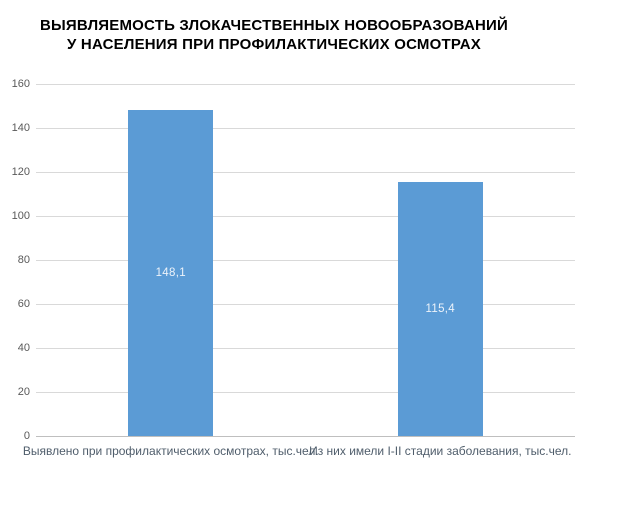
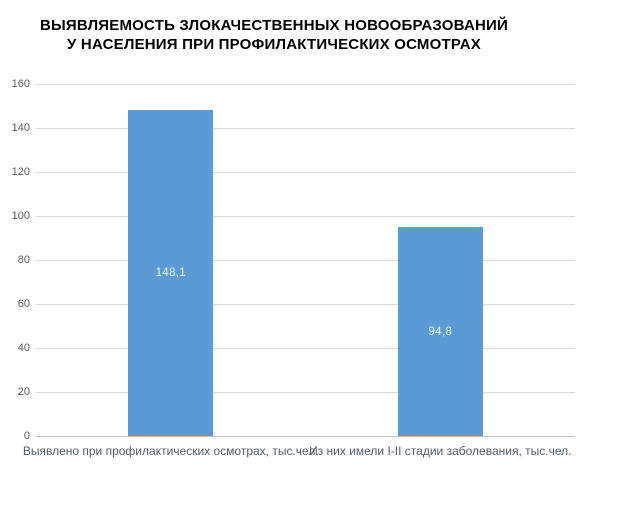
Из них имели I-II стадии заболевания, тыс.чел.: 115,4 -> 94,8
